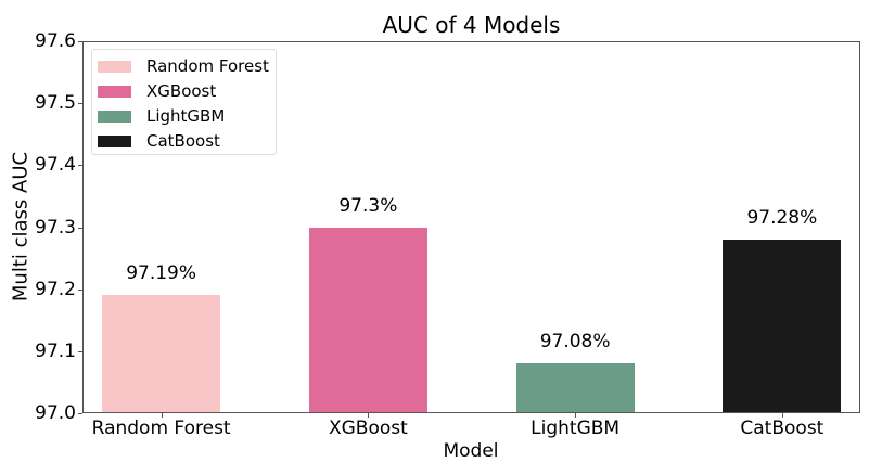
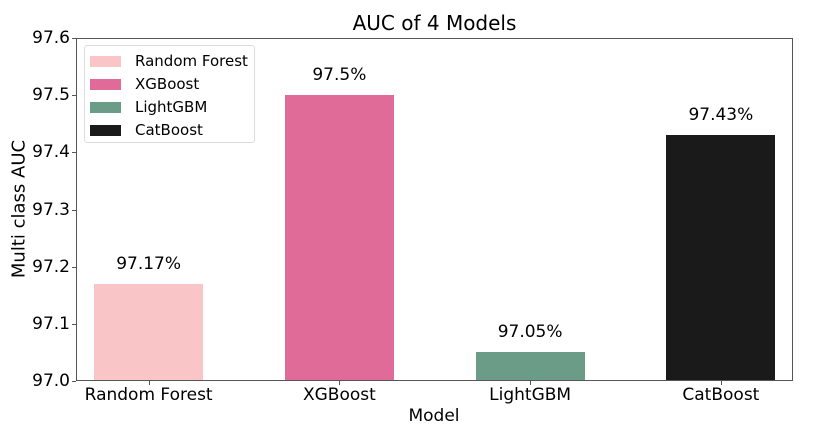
Random Forest: 97.19% -> 97.17%
XGBoost: 97.3% -> 97.5%
LightGBM: 97.08% -> 97.05%
CatBoost: 97.28% -> 97.43%
